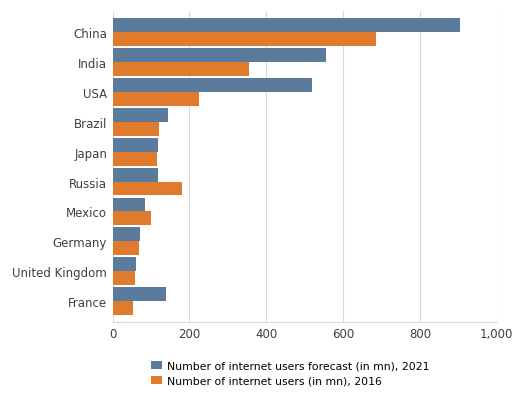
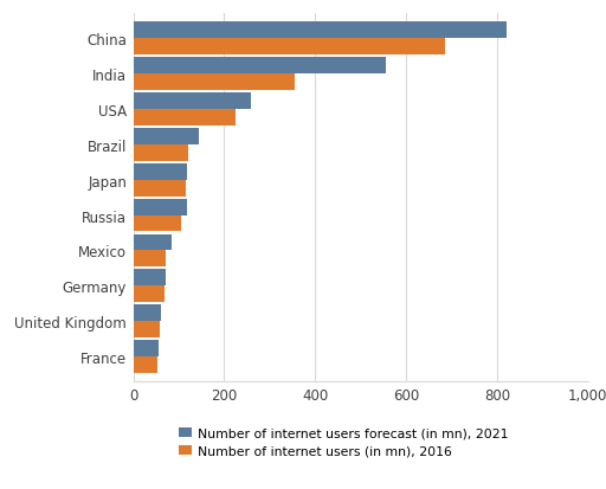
Number of internet users forecast (in mn), 2021/China: 905 -> 820
Number of internet users forecast (in mn), 2021/USA: 520 -> 260
Number of internet users (in mn), 2016/Russia: 180 -> 105
Number of internet users (in mn), 2016/Mexico: 100 -> 70
Number of internet users forecast (in mn), 2021/France: 140 -> 55
